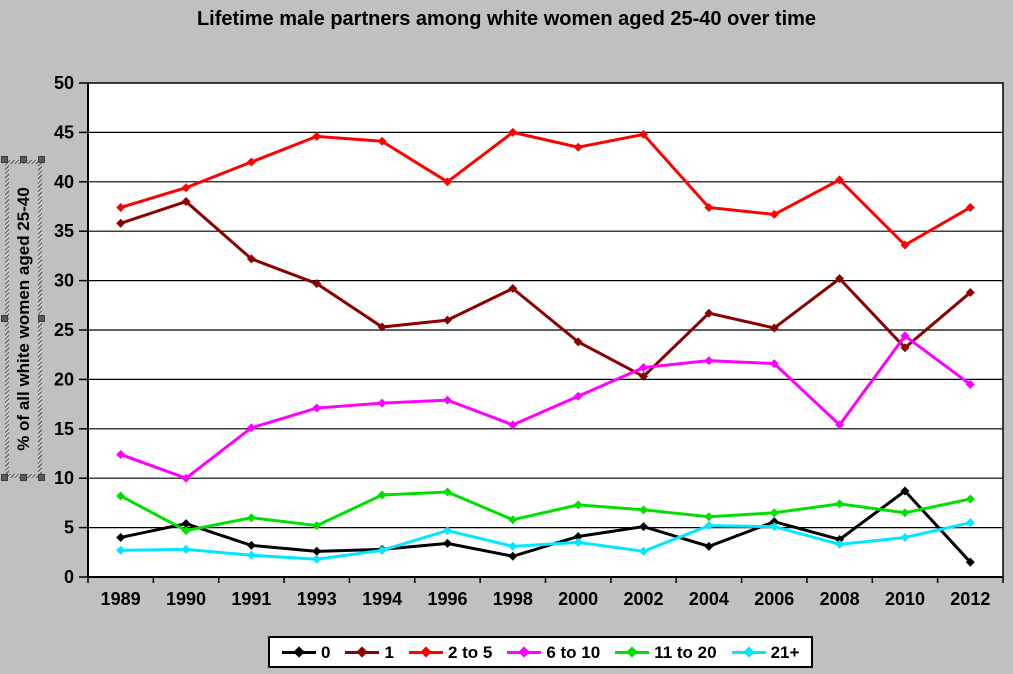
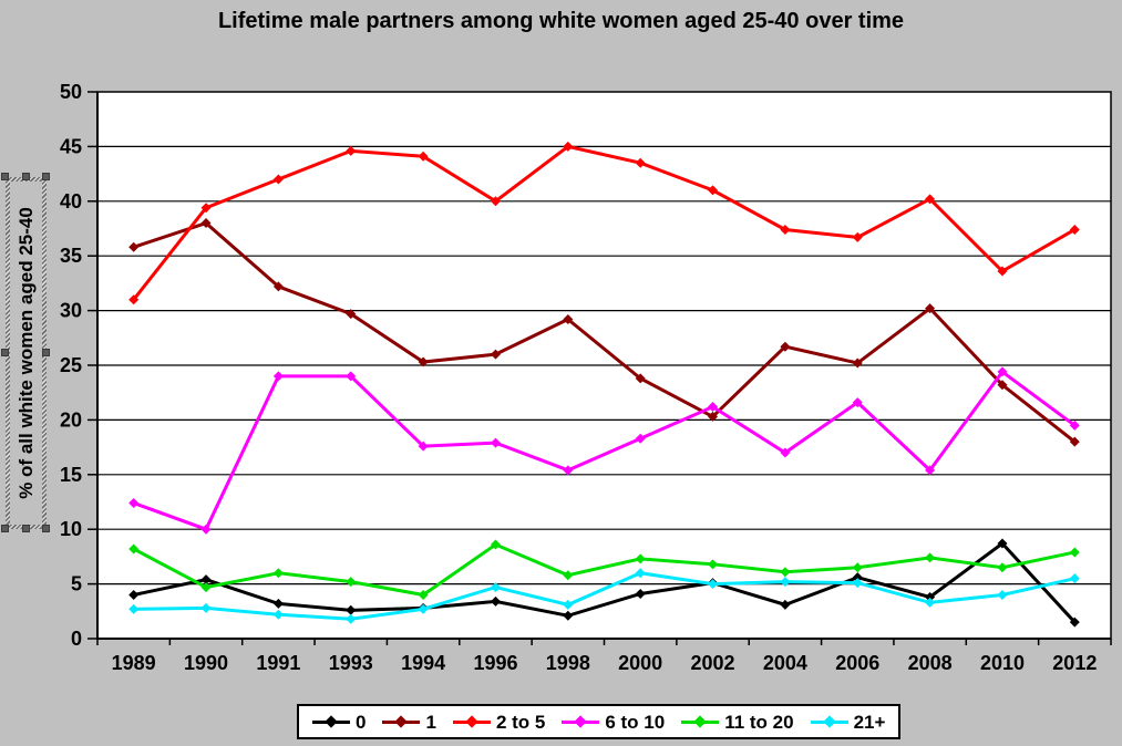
2 to 5/1989: 37 -> 31
6 to 10/1991: 15 -> 24
6 to 10/1993: 17 -> 24
11 to 20/1994: 8 -> 4
21+/2000: 4 -> 6
2 to 5/2002: 45 -> 41
21+/2002: 3 -> 5
6 to 10/2004: 22 -> 17
1/2012: 29 -> 18
